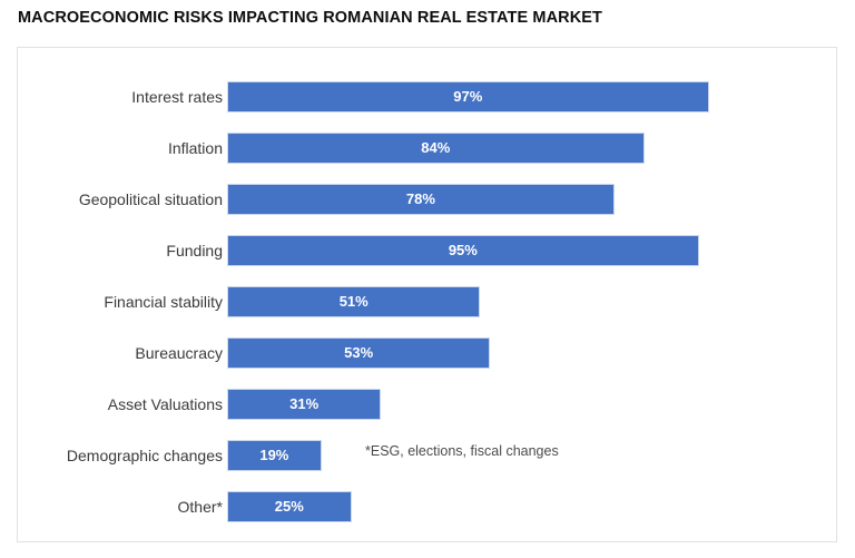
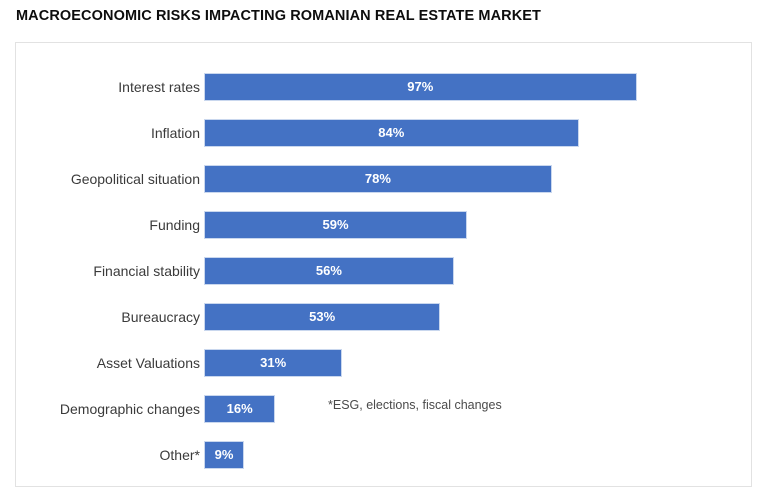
Funding: 95% -> 59%
Financial stability: 51% -> 56%
Demographic changes: 19% -> 16%
Other*: 25% -> 9%
